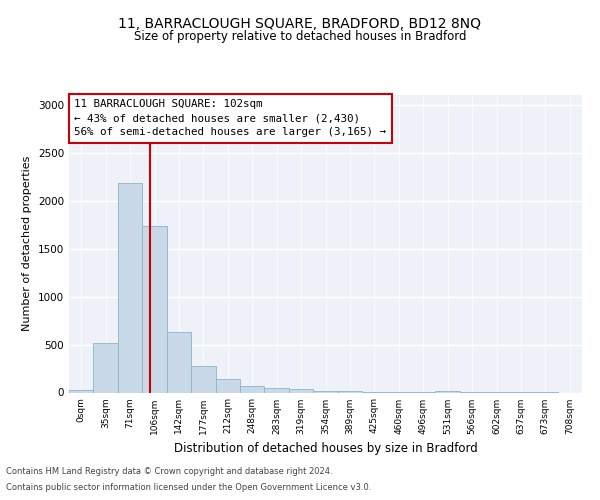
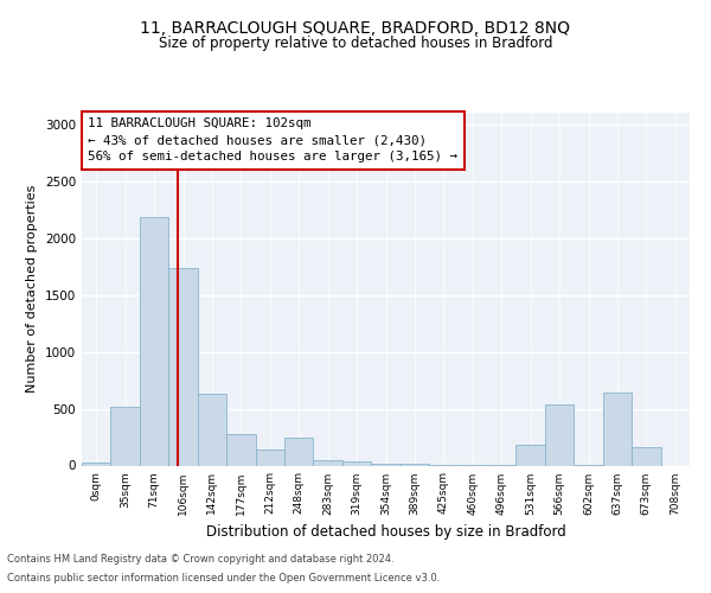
248sqm: 70 -> 240
531sqm: 20 -> 180
566sqm: 0 -> 540
637sqm: 0 -> 640
673sqm: 0 -> 160
